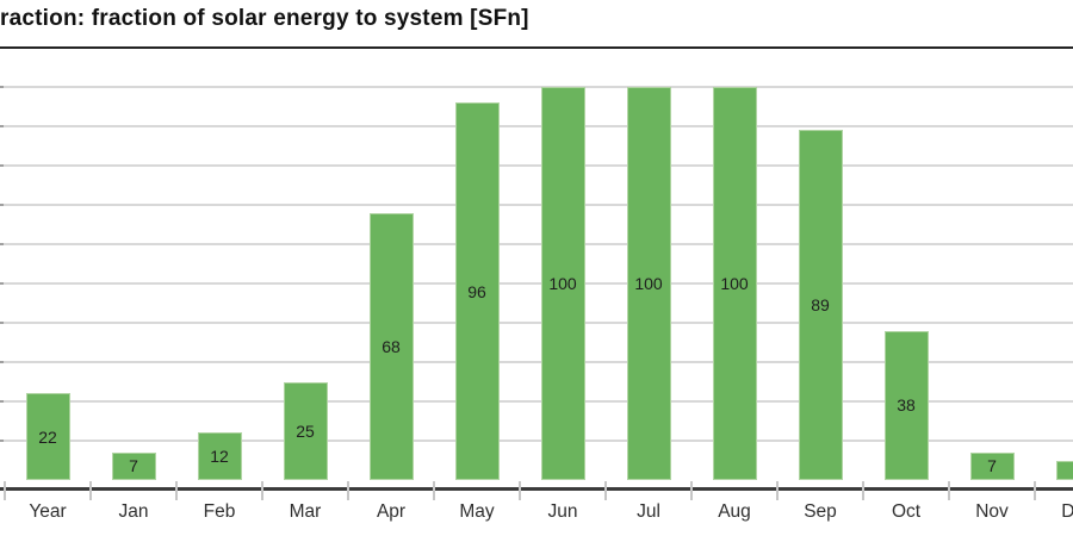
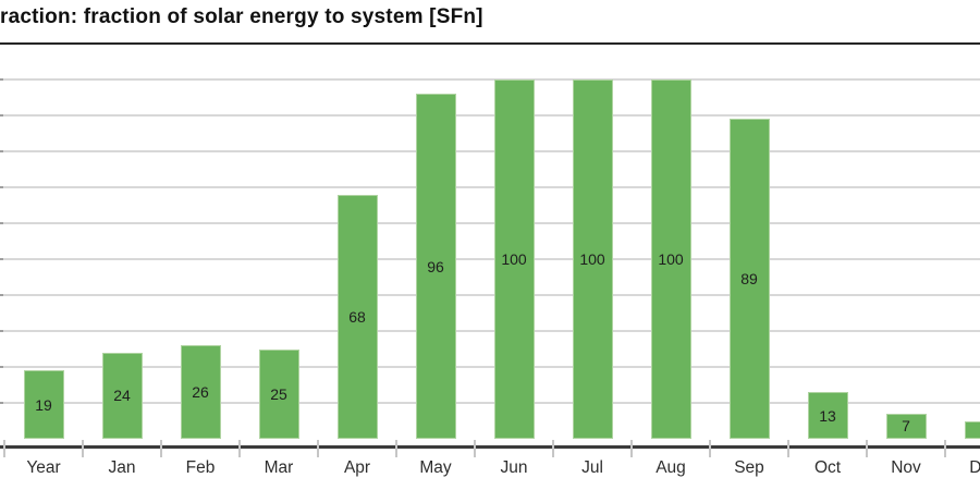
Year: 22 -> 19
Jan: 7 -> 24
Feb: 12 -> 26
Oct: 38 -> 13
